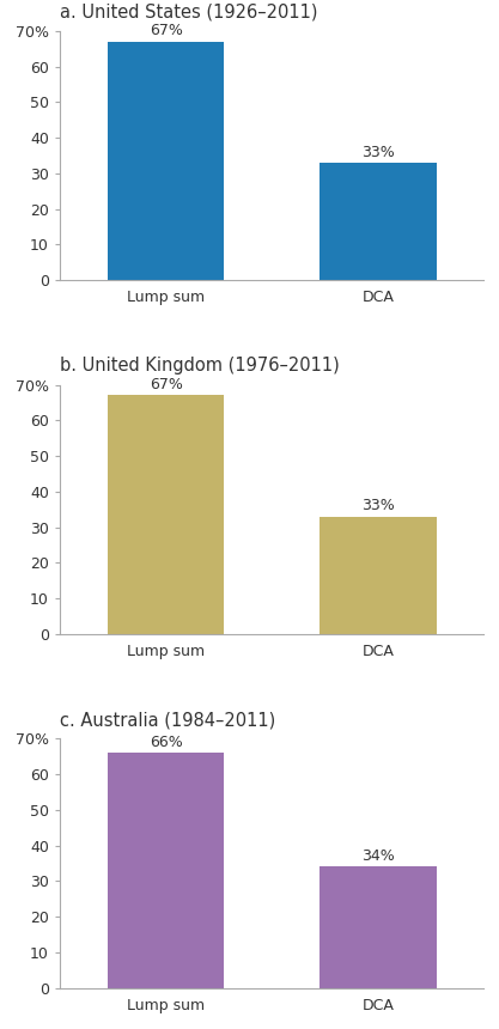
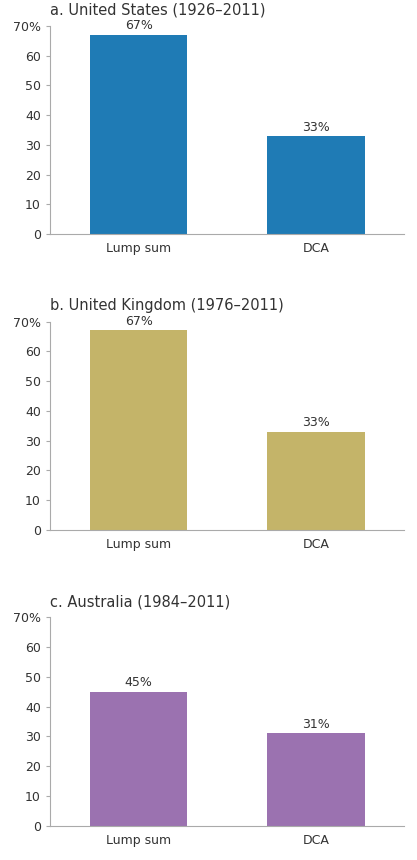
c. Australia (1984–2011)/Lump sum: 66% -> 45%
c. Australia (1984–2011)/DCA: 34% -> 31%
